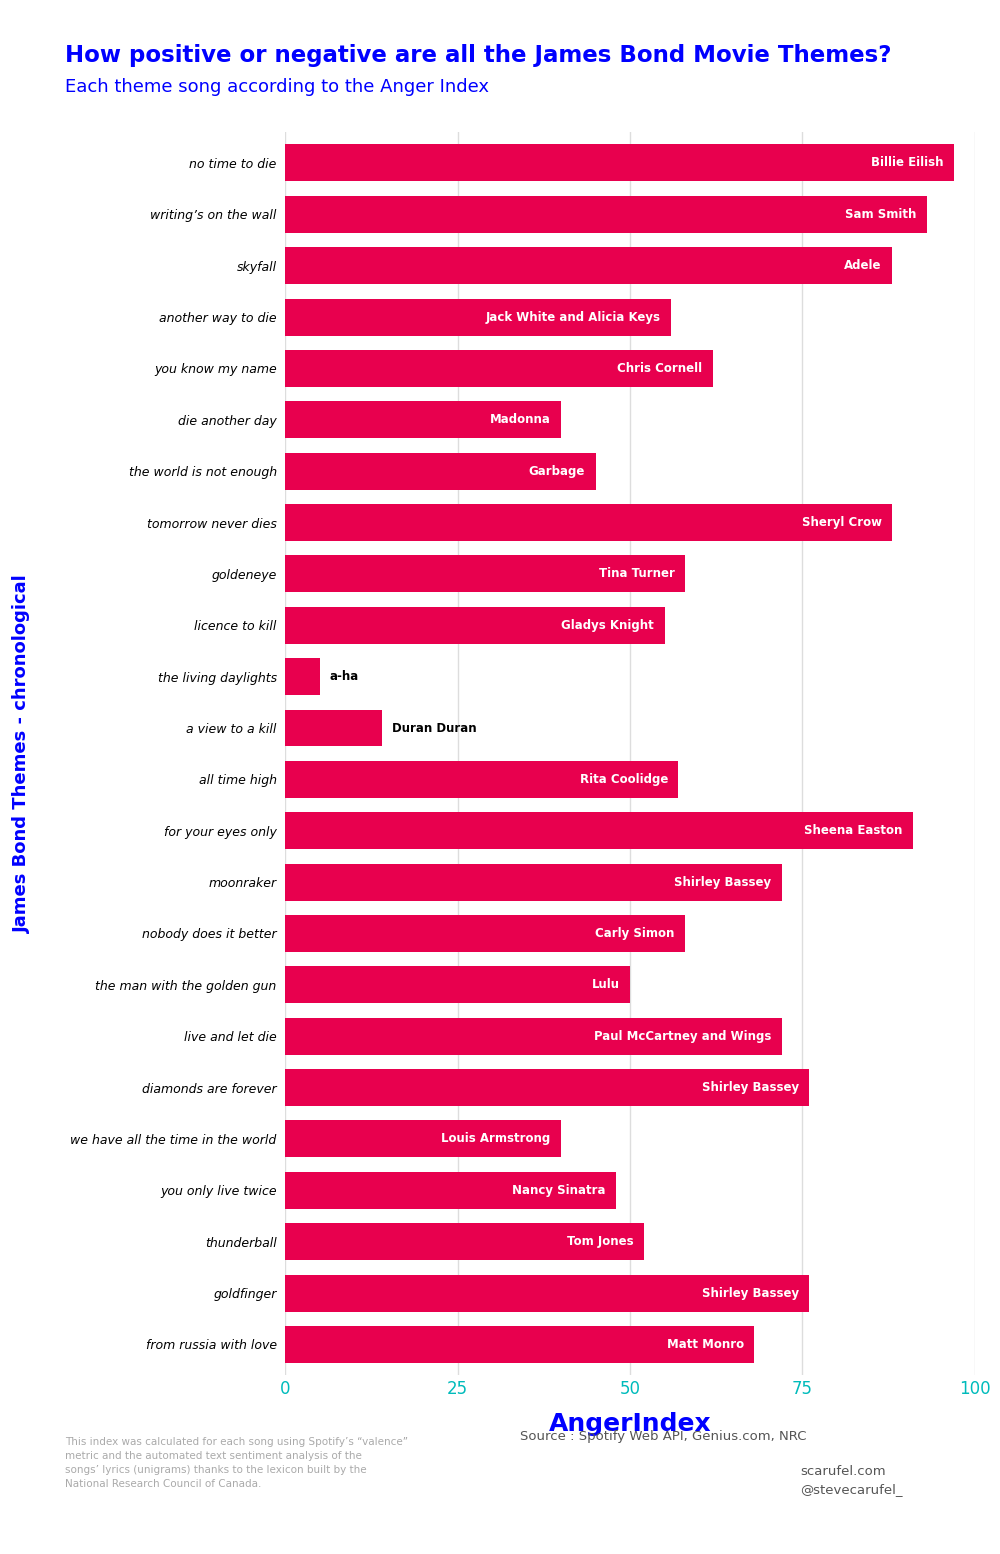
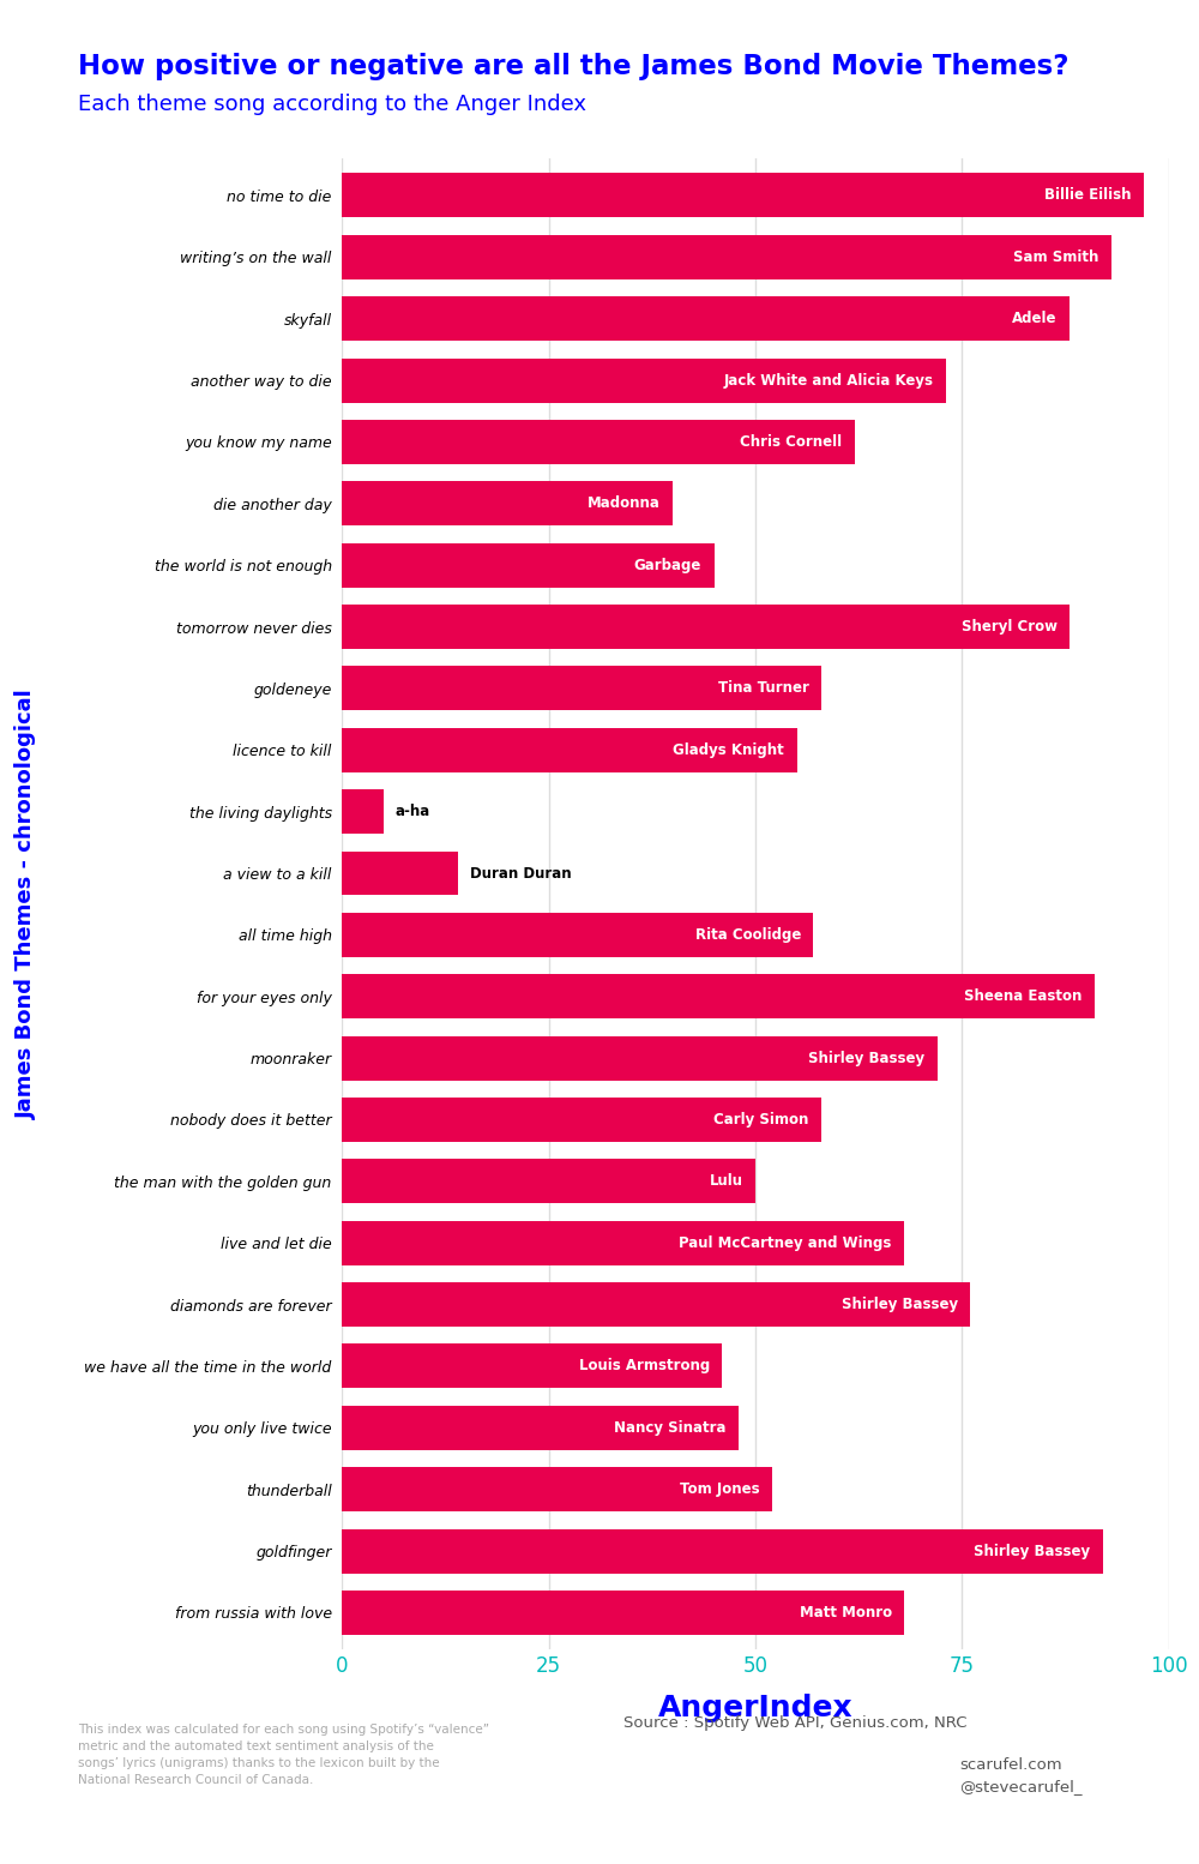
another way to die: 56 -> 73
live and let die: 72 -> 68
we have all the time in the world: 40 -> 46
goldfinger: 76 -> 92
